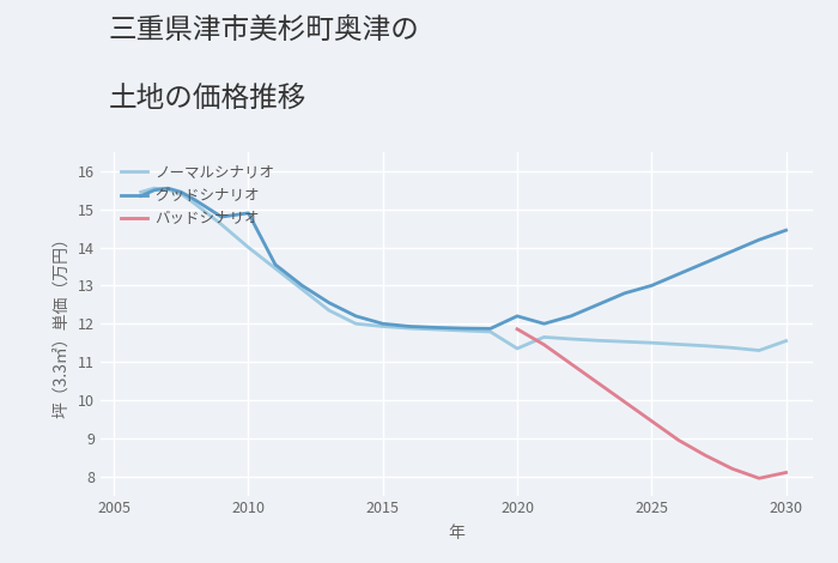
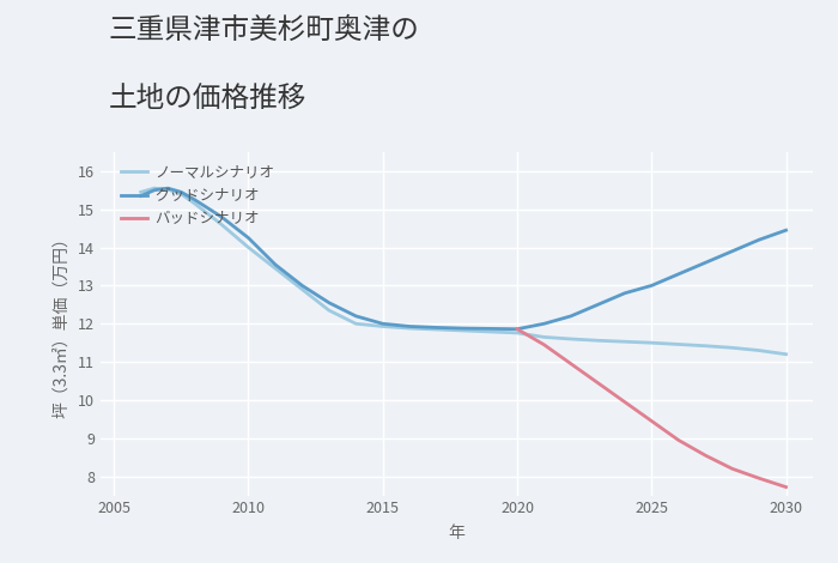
グッドシナリオ/2010: 14.90 -> 14.25
グッドシナリオ/2020: 12.20 -> 11.86
ノーマルシナリオ/2020: 11.35 -> 11.76
バッドシナリオ/2030: 8.10 -> 7.72
ノーマルシナリオ/2030: 11.55 -> 11.20
